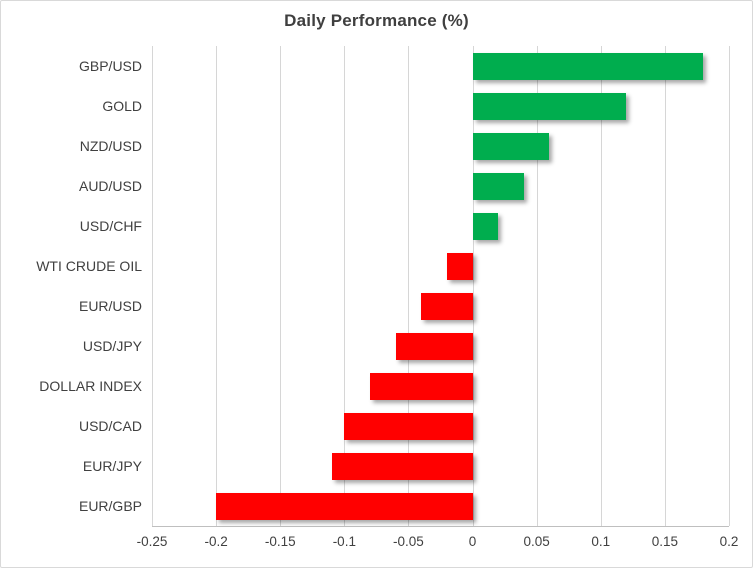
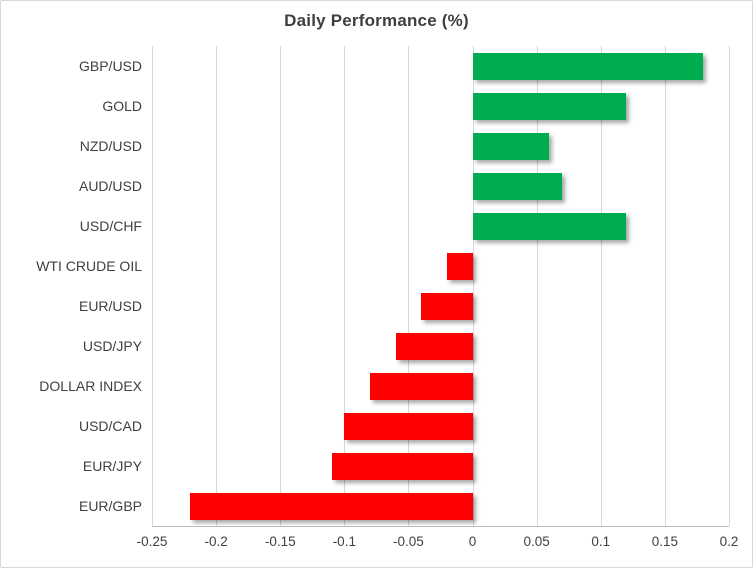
AUD/USD: 0.04 -> 0.07
USD/CHF: 0.02 -> 0.12
EUR/GBP: -0.20 -> -0.22
